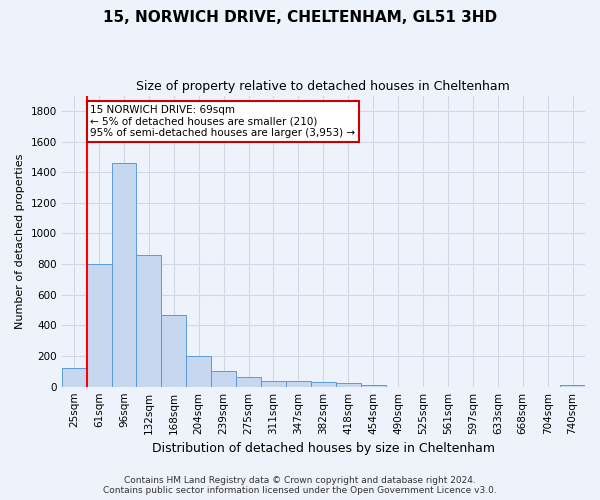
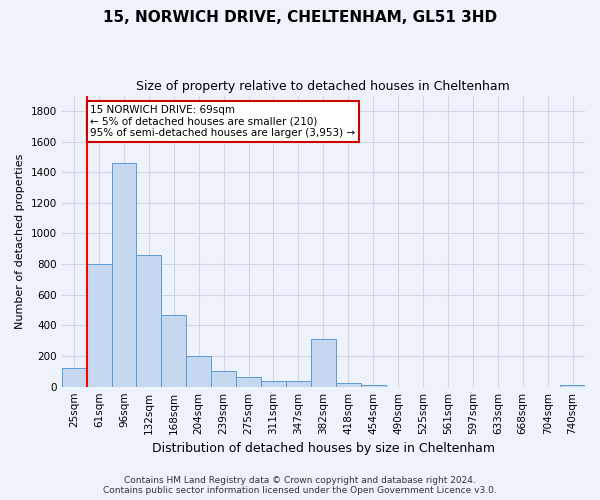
382sqm: 30 -> 310
